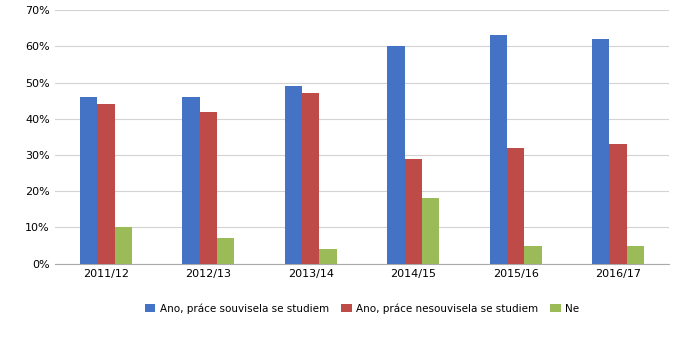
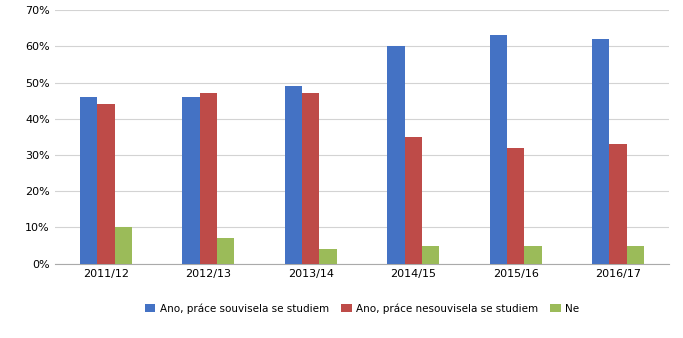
Ano, práce nesouvisela se studiem/2012/13: 42% -> 47%
Ano, práce nesouvisela se studiem/2014/15: 29% -> 35%
Ne/2014/15: 18% -> 5%
